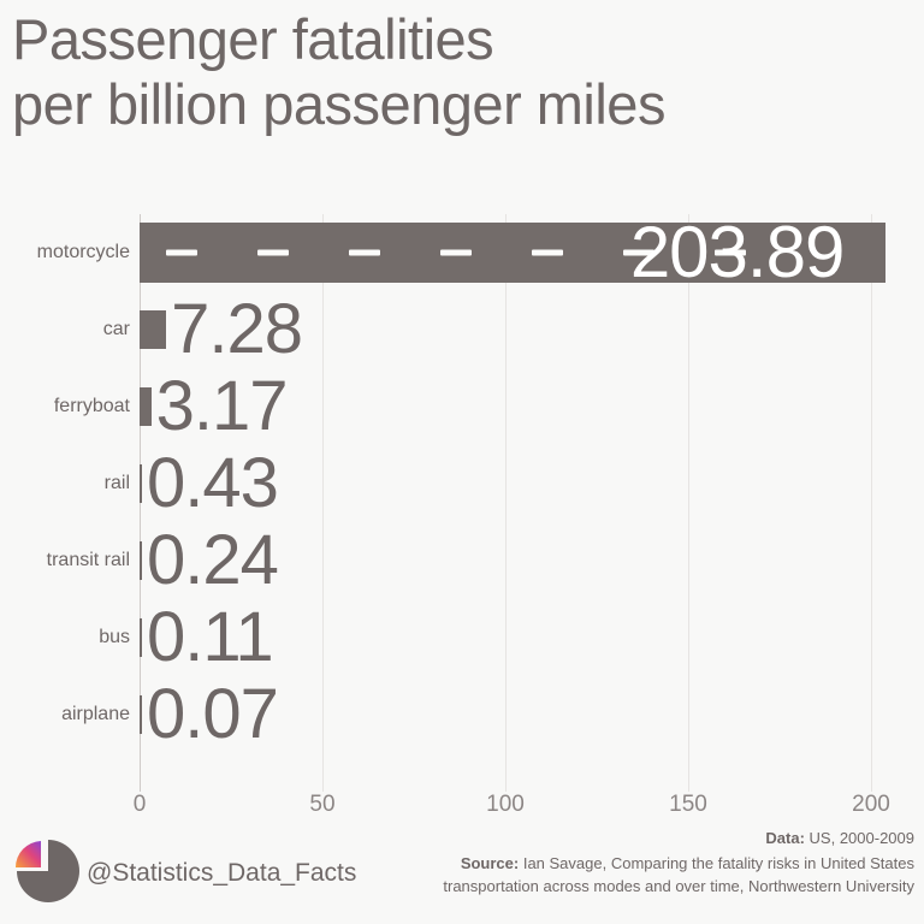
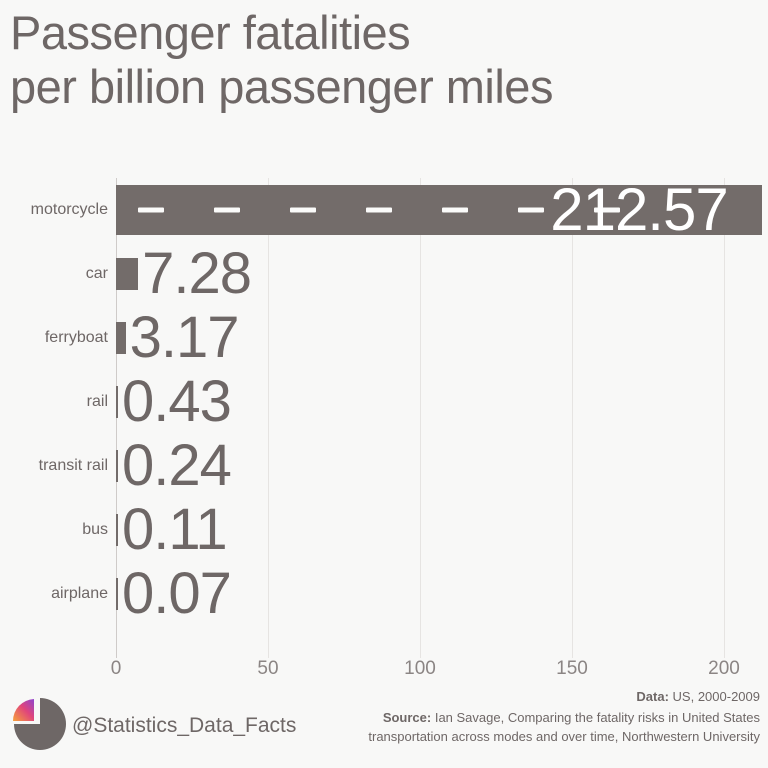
motorcycle: 203.89 -> 212.57
